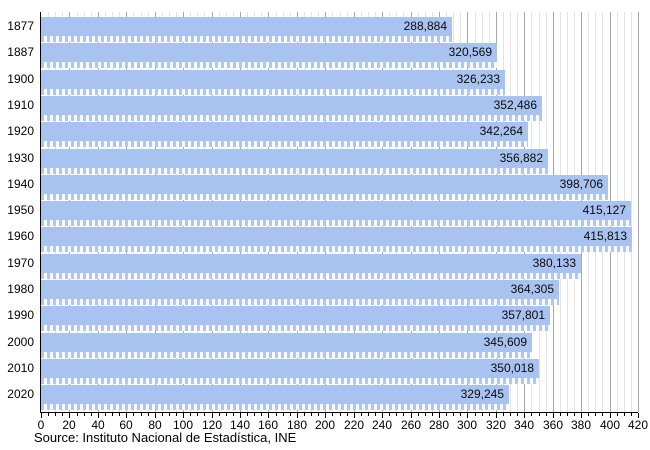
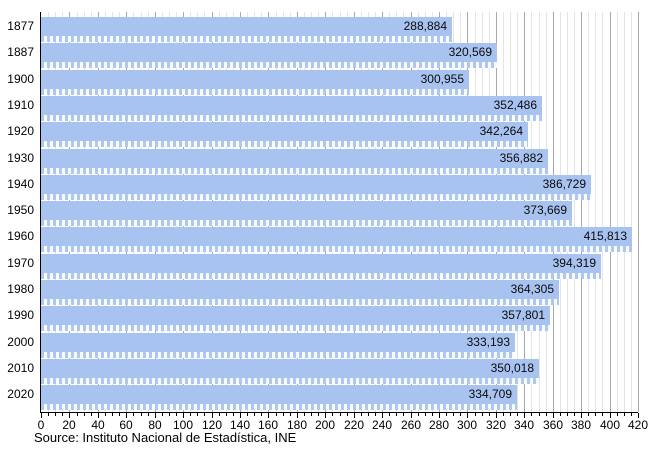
1900: 326,233 -> 300,955
1940: 398,706 -> 386,729
1950: 415,127 -> 373,669
1970: 380,133 -> 394,319
2000: 345,609 -> 333,193
2020: 329,245 -> 334,709
